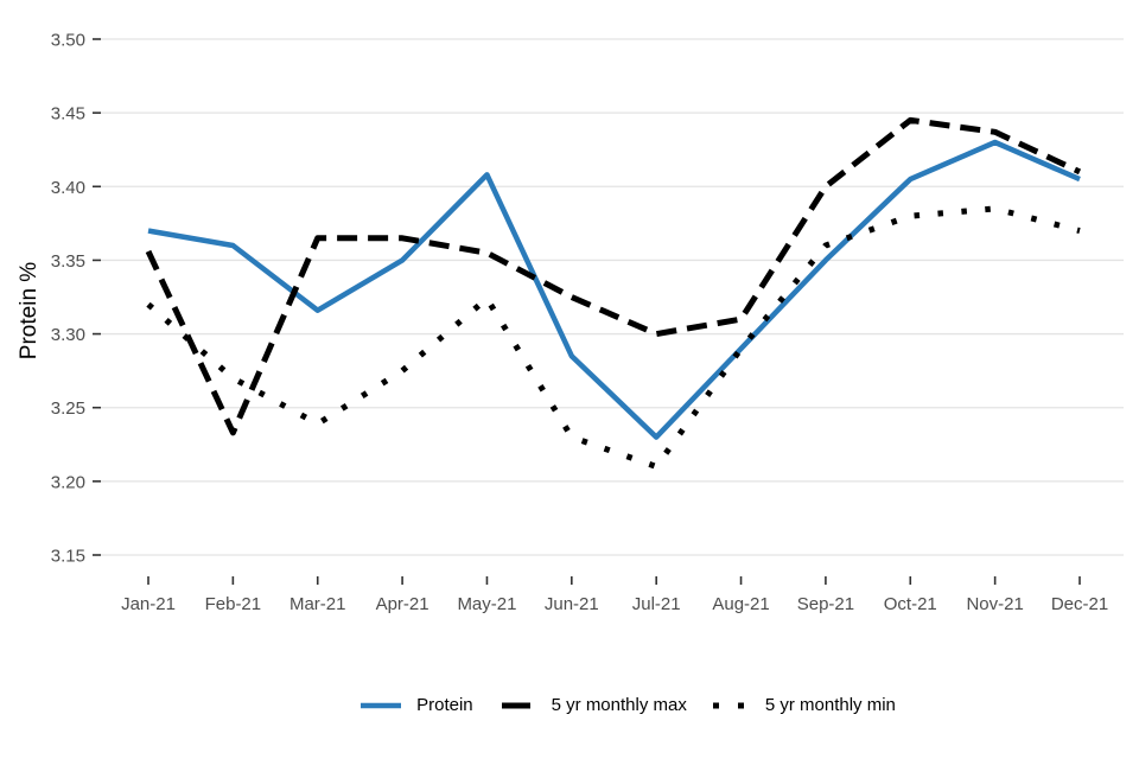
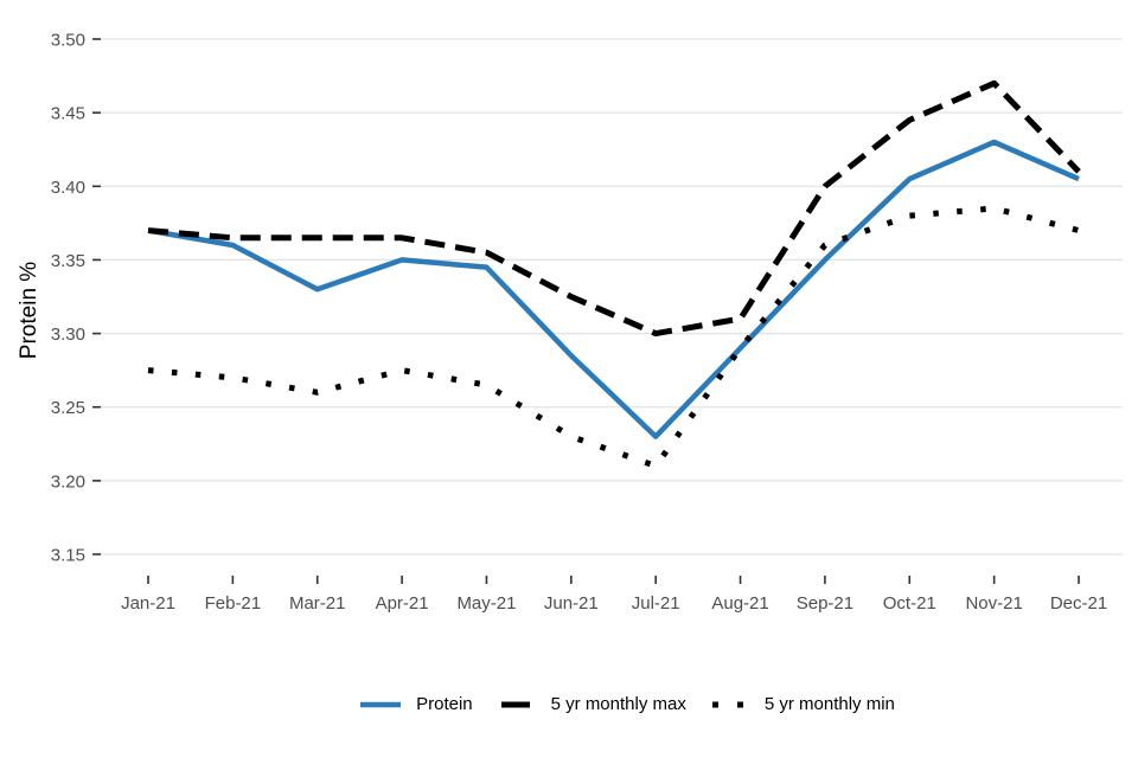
5 yr monthly max/Jan-21: 3.356 -> 3.370
5 yr monthly min/Jan-21: 3.320 -> 3.275
5 yr monthly max/Feb-21: 3.233 -> 3.365
Protein/Mar-21: 3.316 -> 3.330
5 yr monthly min/Mar-21: 3.239 -> 3.260
Protein/May-21: 3.408 -> 3.345
5 yr monthly min/May-21: 3.324 -> 3.265
5 yr monthly max/Nov-21: 3.437 -> 3.470
